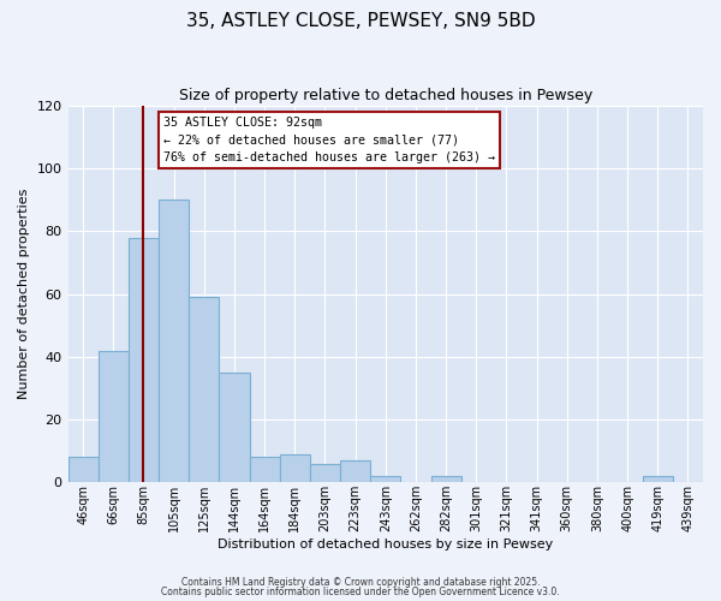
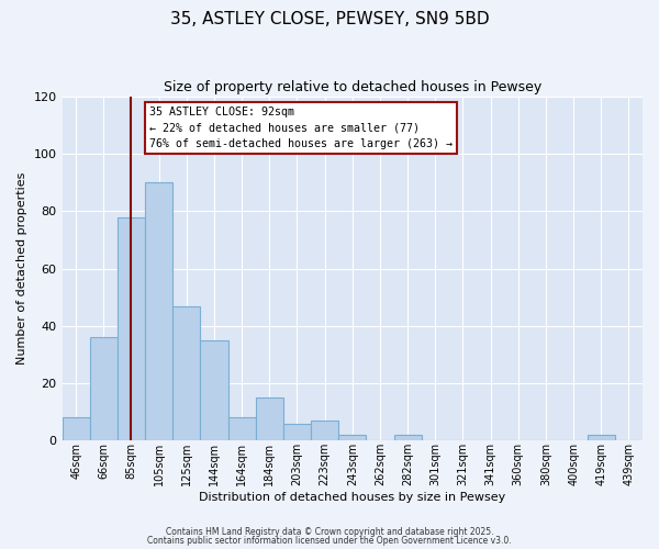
66sqm: 42 -> 36
125sqm: 59 -> 47
184sqm: 9 -> 15
